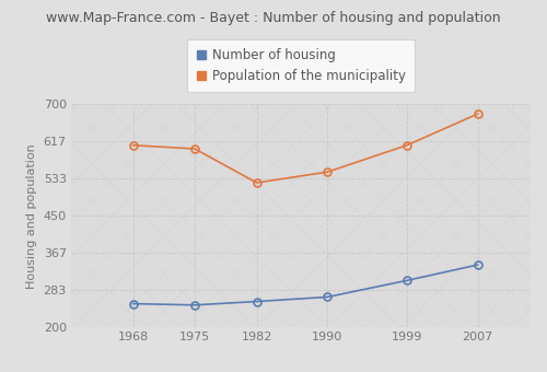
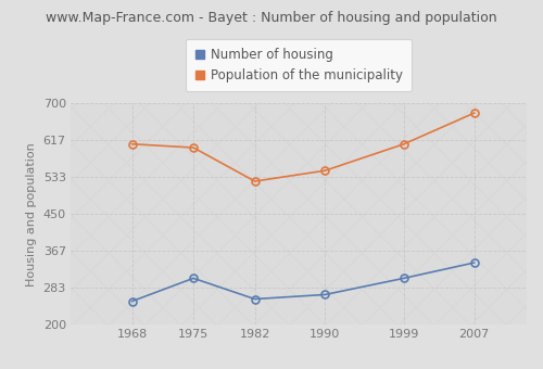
Number of housing/1975: 250 -> 305
